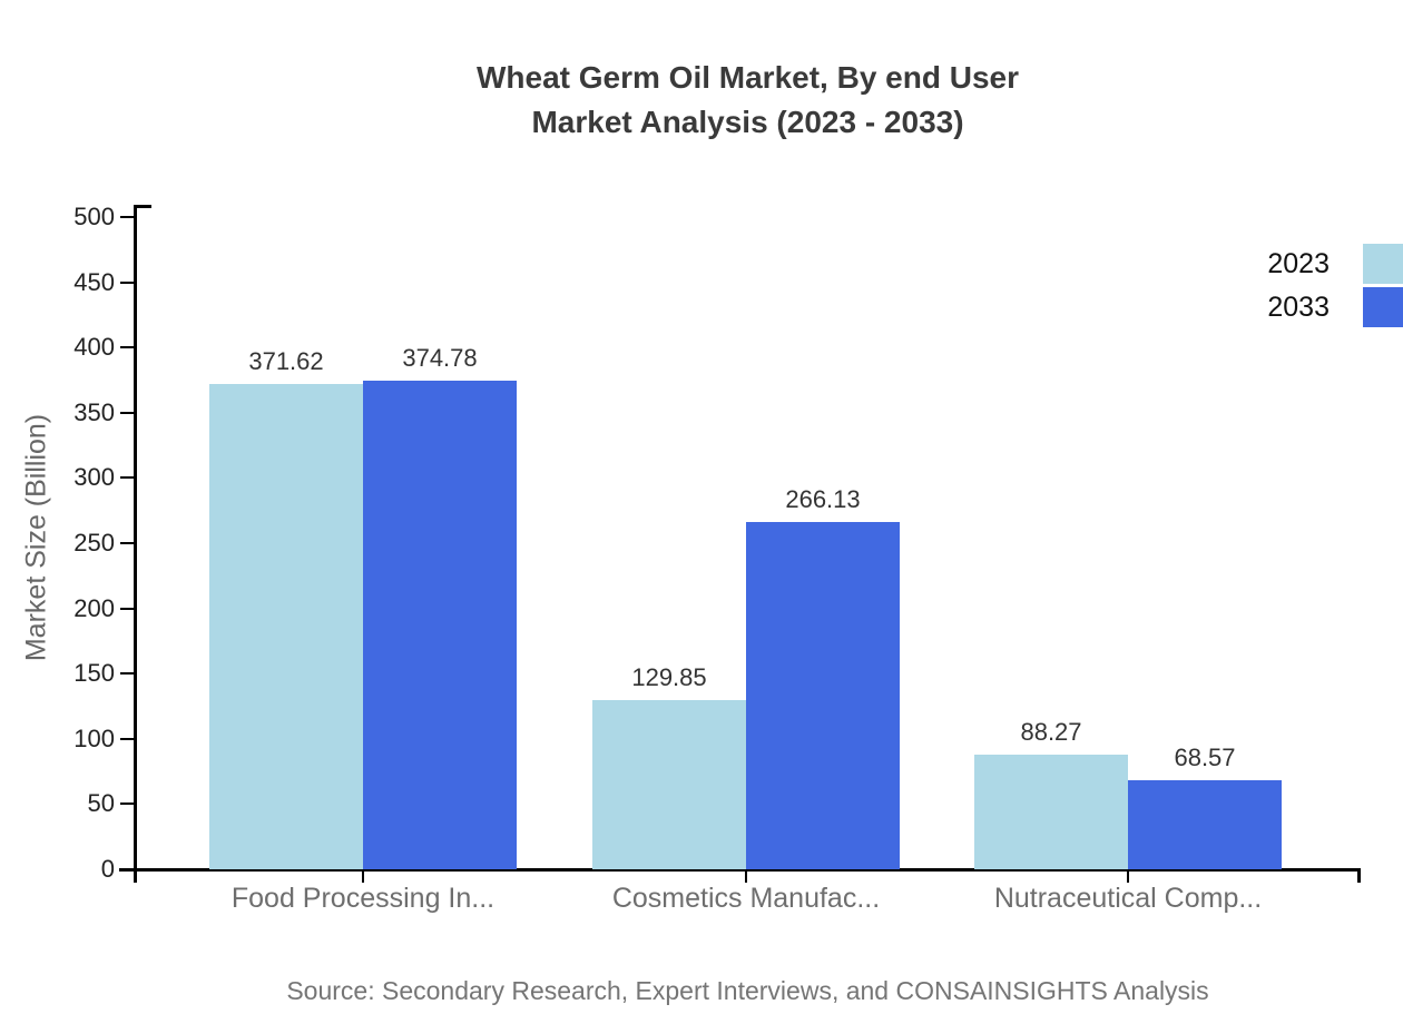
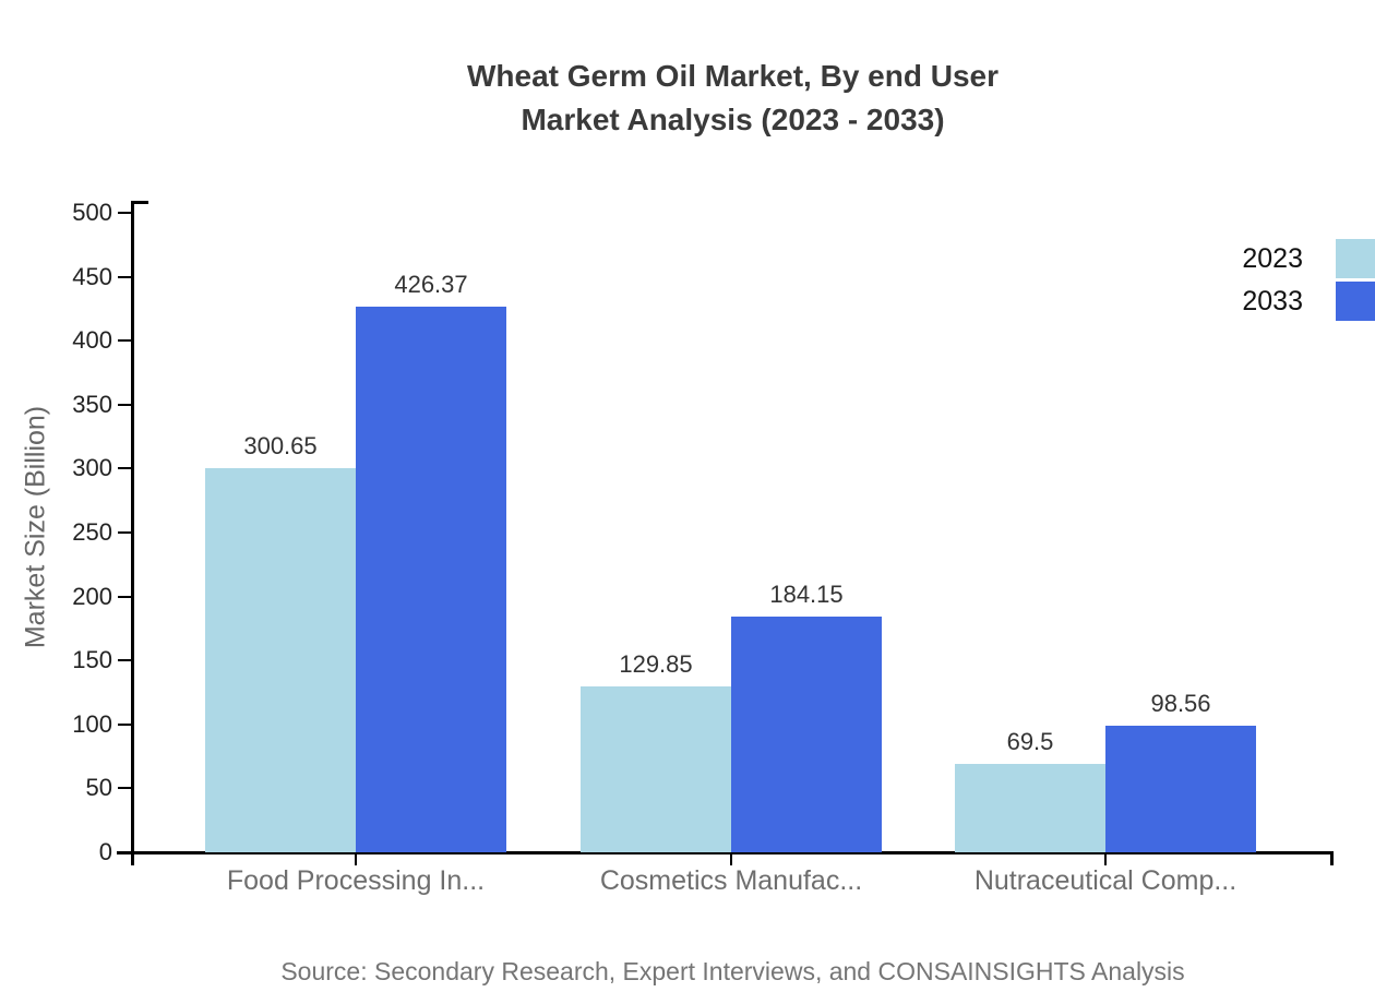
2023/Food Processing In...: 371.62 -> 300.65
2033/Food Processing In...: 374.78 -> 426.37
2033/Cosmetics Manufac...: 266.13 -> 184.15
2023/Nutraceutical Comp...: 88.27 -> 69.5
2033/Nutraceutical Comp...: 68.57 -> 98.56
